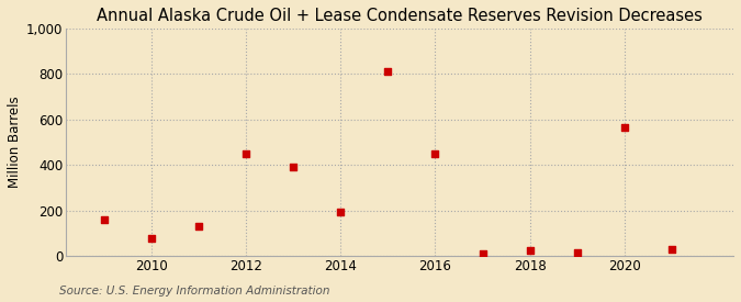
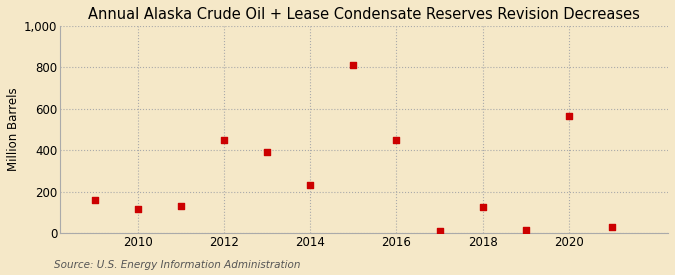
2010: 75 -> 115
2014: 195 -> 230
2018: 25 -> 125
